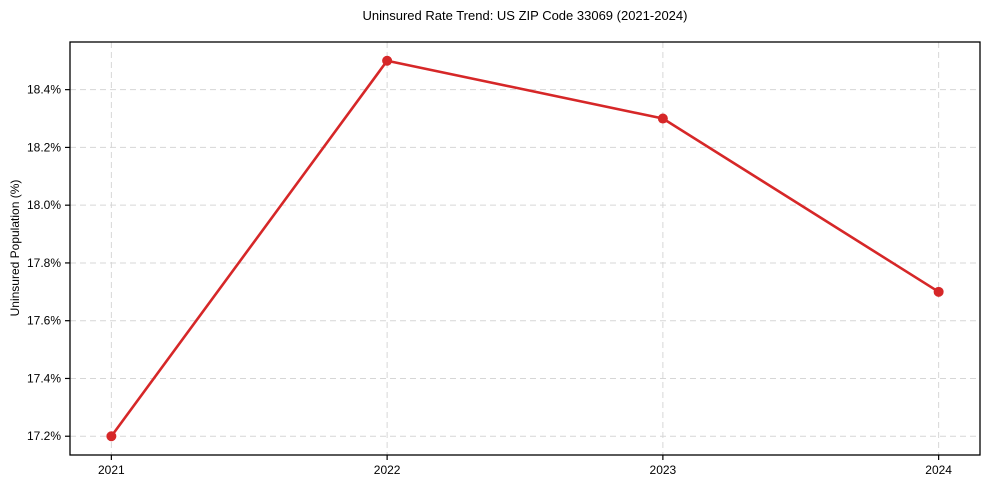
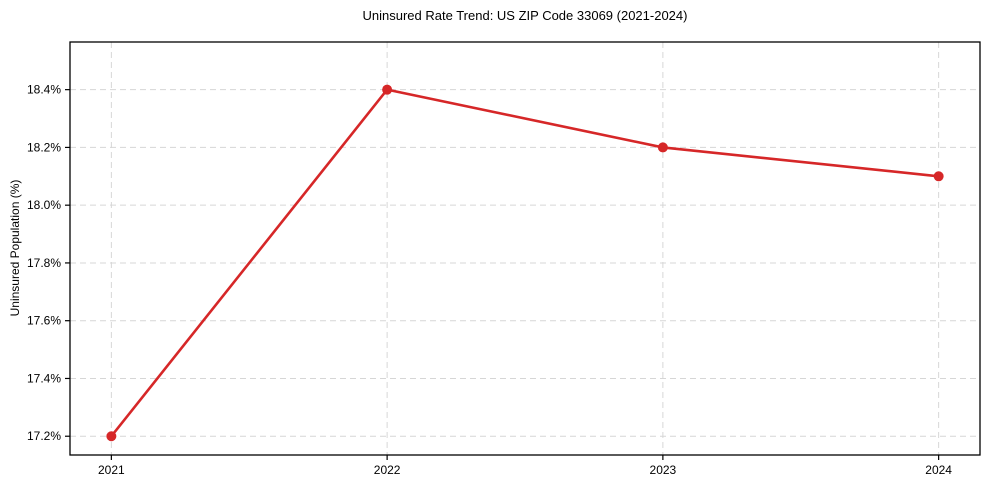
2022: 18.5% -> 18.4%
2023: 18.3% -> 18.2%
2024: 17.7% -> 18.1%
